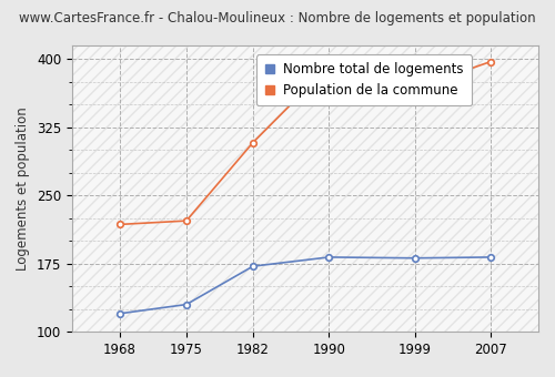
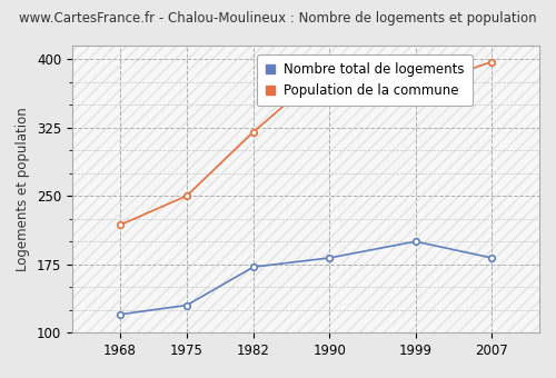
Population de la commune/1975: 222 -> 250
Population de la commune/1982: 308 -> 320
Nombre total de logements/1999: 181 -> 200
